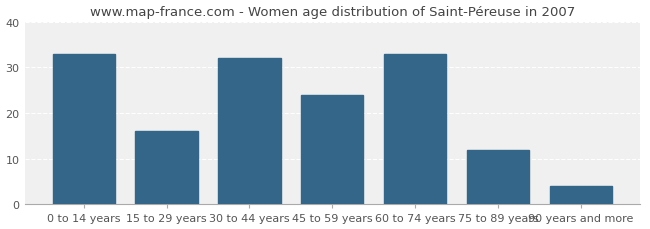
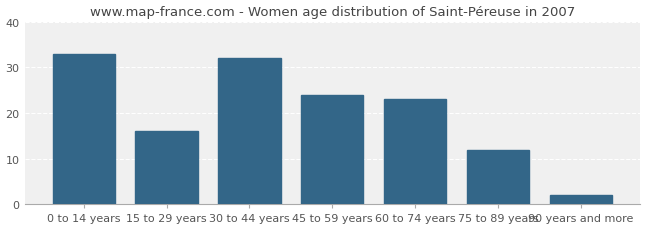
60 to 74 years: 33 -> 23
90 years and more: 4 -> 2
